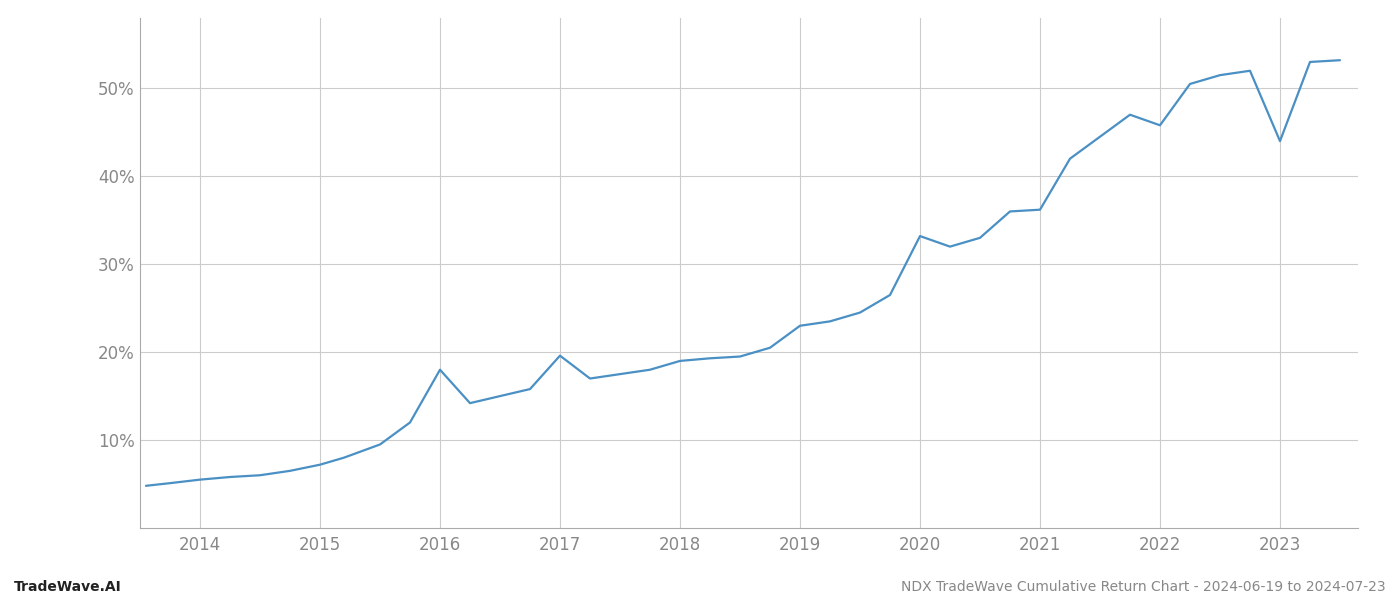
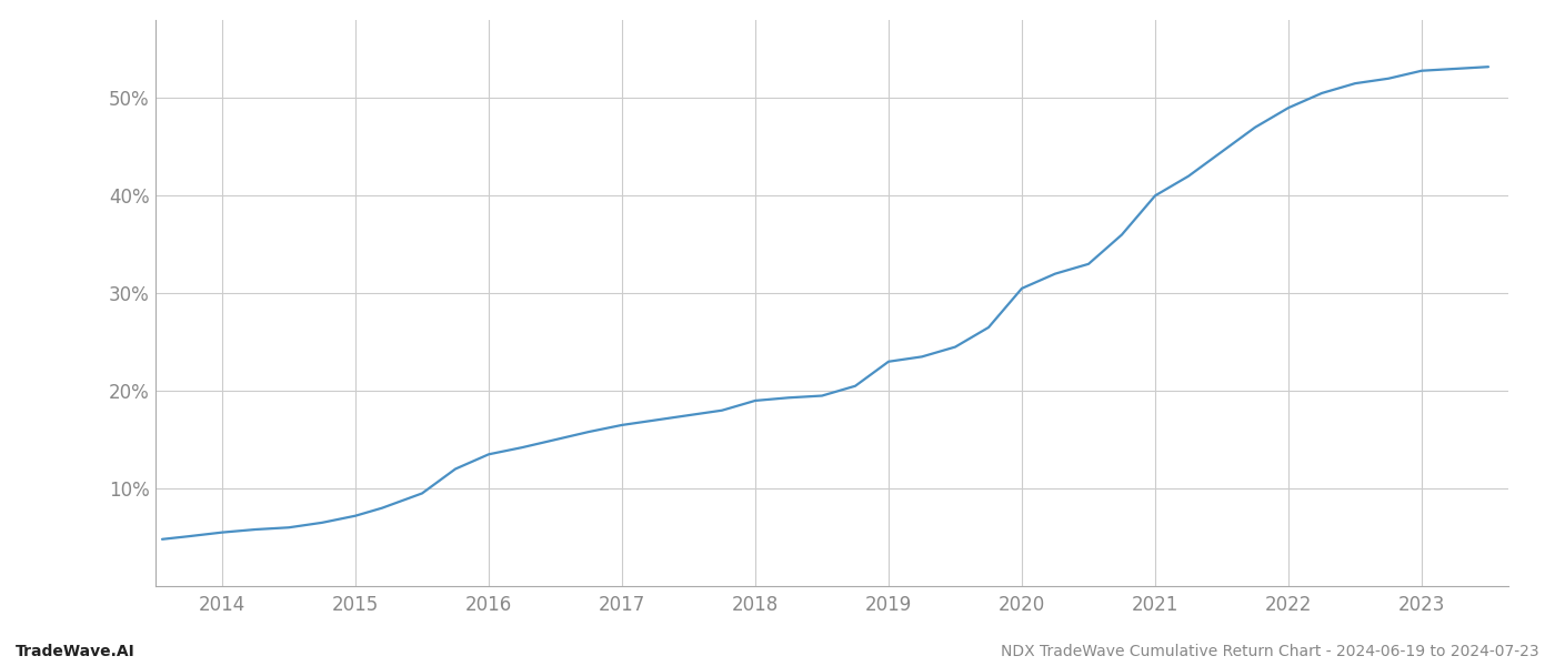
2016: 18.0% -> 13.5%
2017: 19.6% -> 16.5%
2020: 33.2% -> 30.5%
2021: 36.2% -> 40.0%
2022: 45.8% -> 49.0%
2023: 44.0% -> 52.8%
